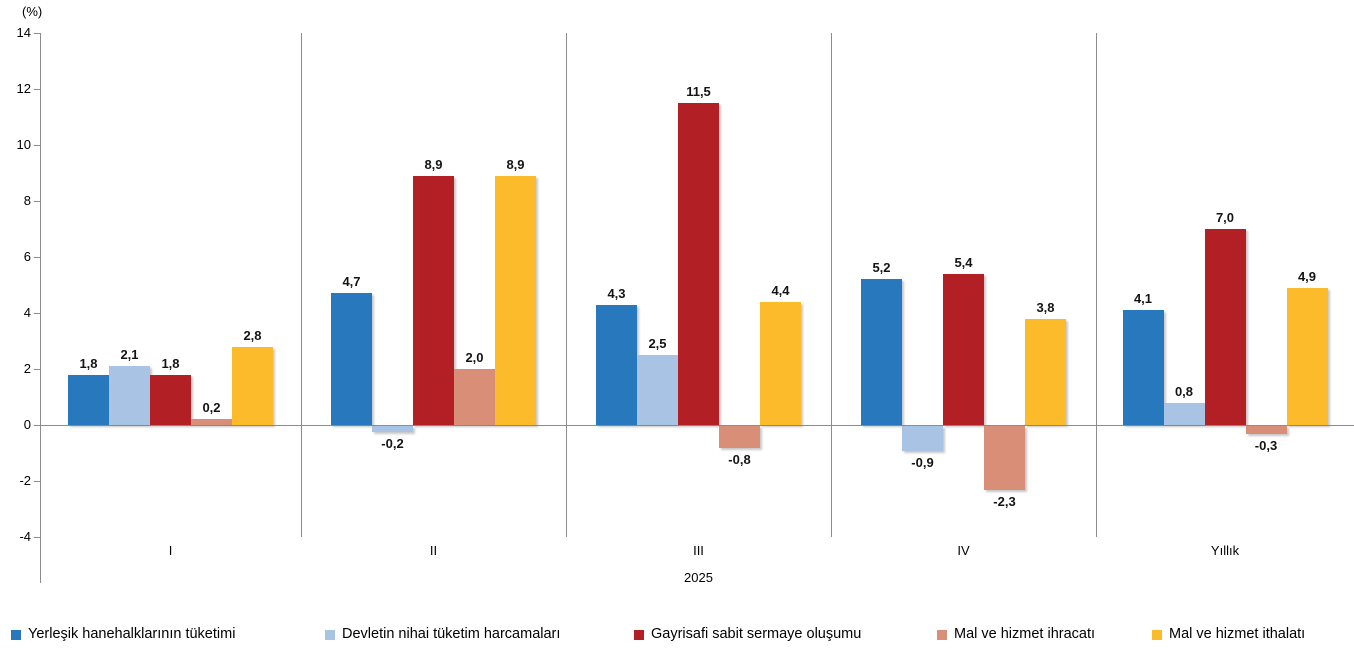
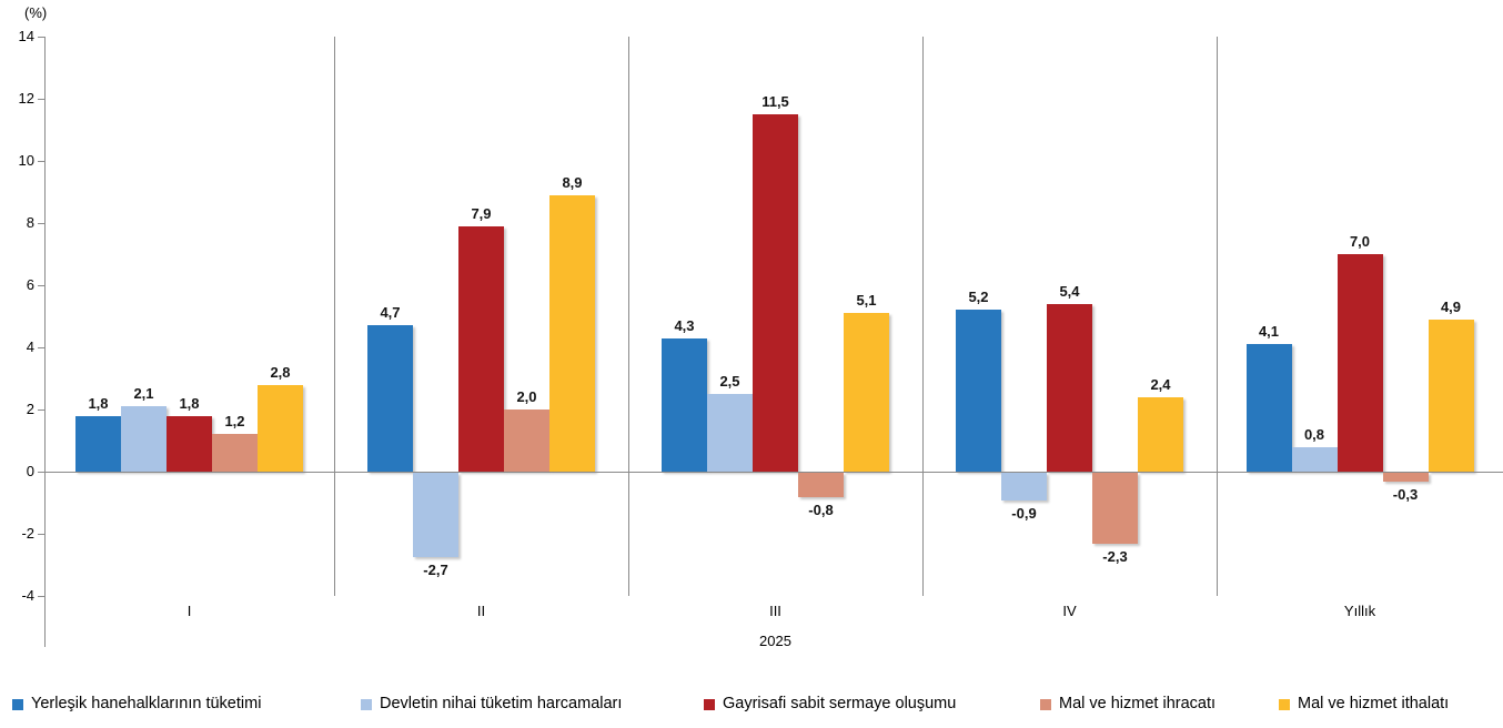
Mal ve hizmet ihracatı/I: 0,2 -> 1,2
Devletin nihai tüketim harcamaları/II: -0,2 -> -2,7
Gayrisafi sabit sermaye oluşumu/II: 8,9 -> 7,9
Mal ve hizmet ithalatı/III: 4,4 -> 5,1
Mal ve hizmet ithalatı/IV: 3,8 -> 2,4
